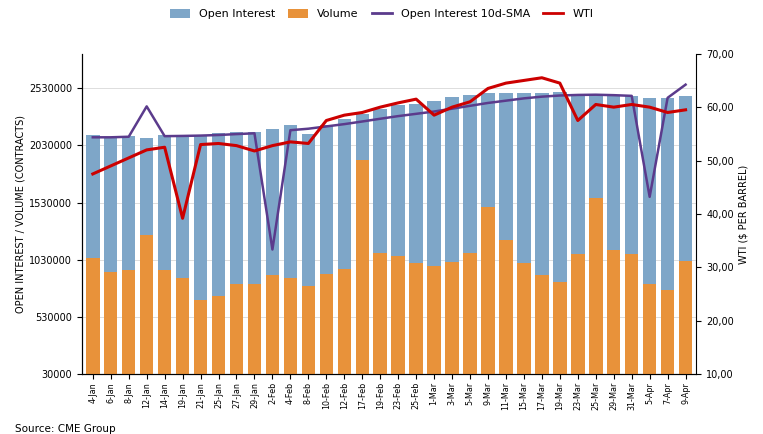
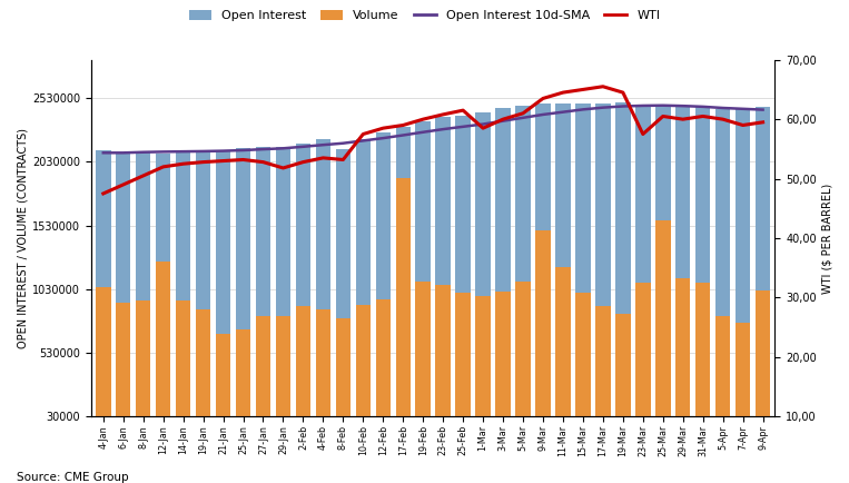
Open Interest 10d-SMA/12-Jan: 2370000 -> 2110000
WTI/19-Jan: 39,2 -> 52,8
Open Interest 10d-SMA/2-Feb: 1120000 -> 2150000
Open Interest 10d-SMA/5-Apr: 1580000 -> 2450000
Open Interest 10d-SMA/9-Apr: 2560000 -> 2440000
